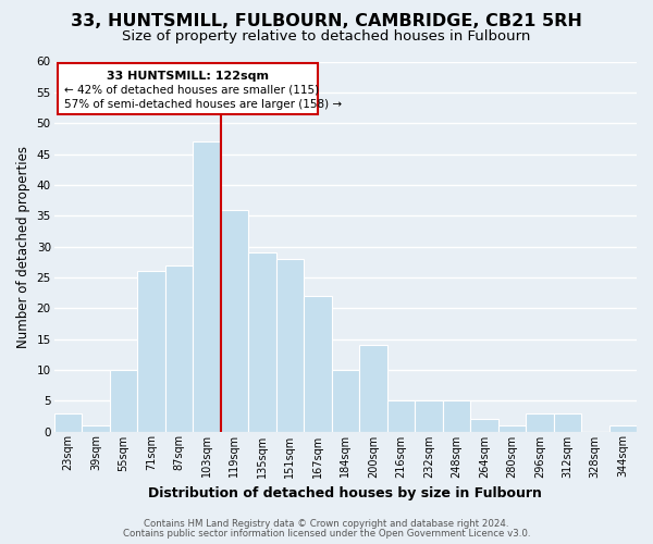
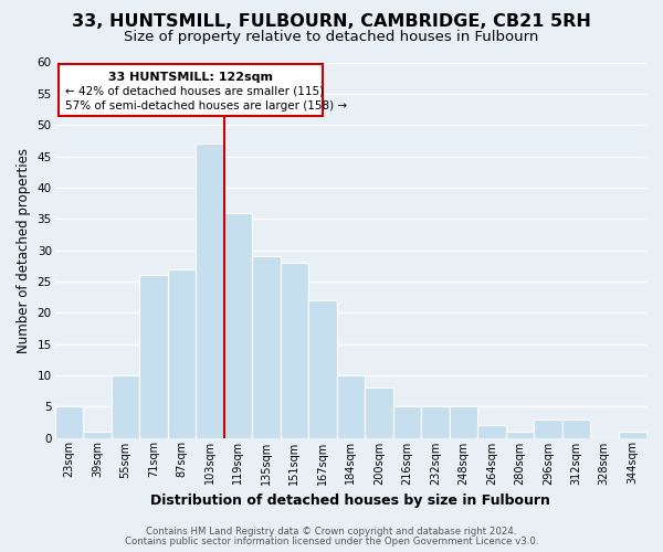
23sqm: 3 -> 5
200sqm: 14 -> 8
